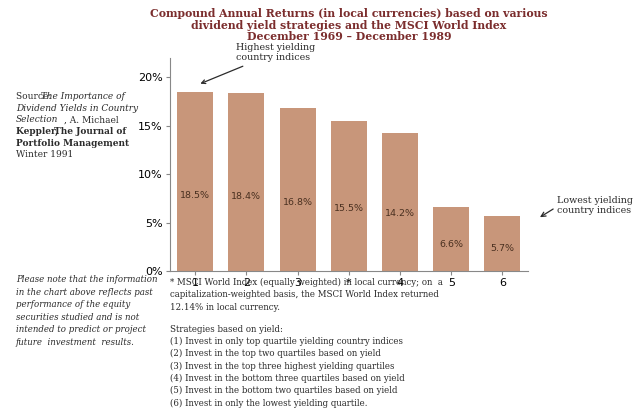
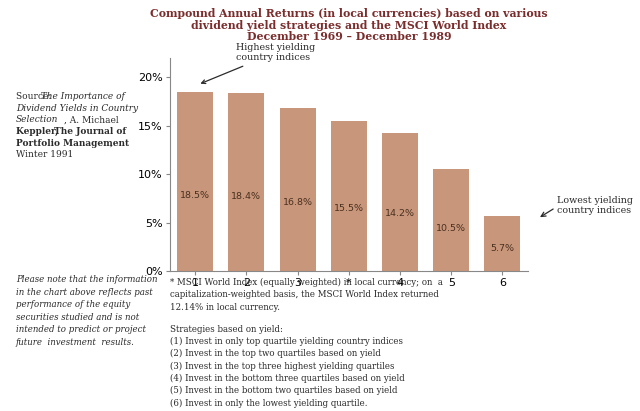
5: 6.6% -> 10.5%
